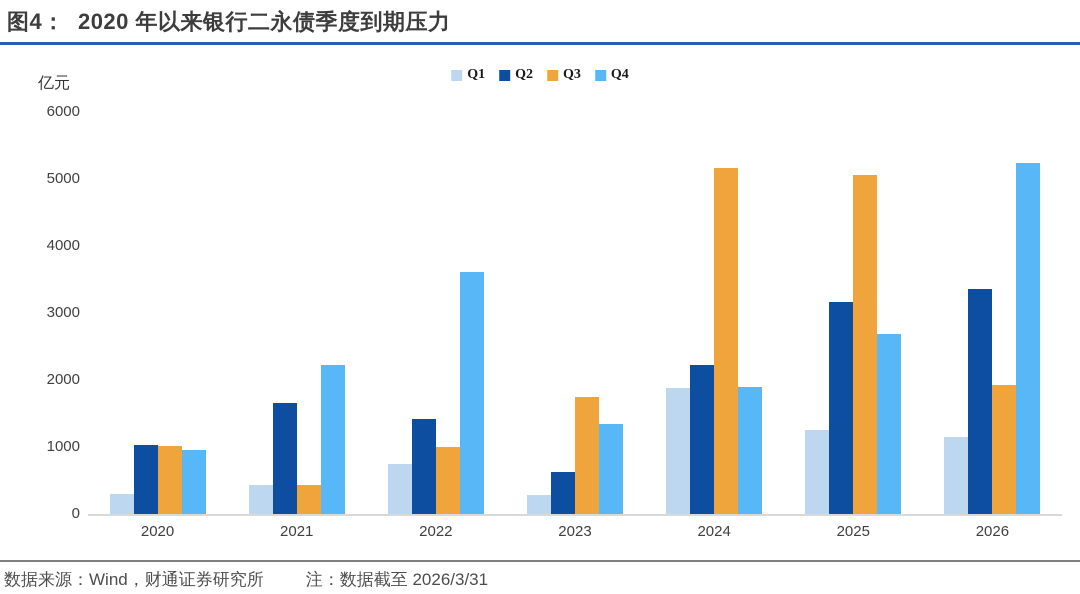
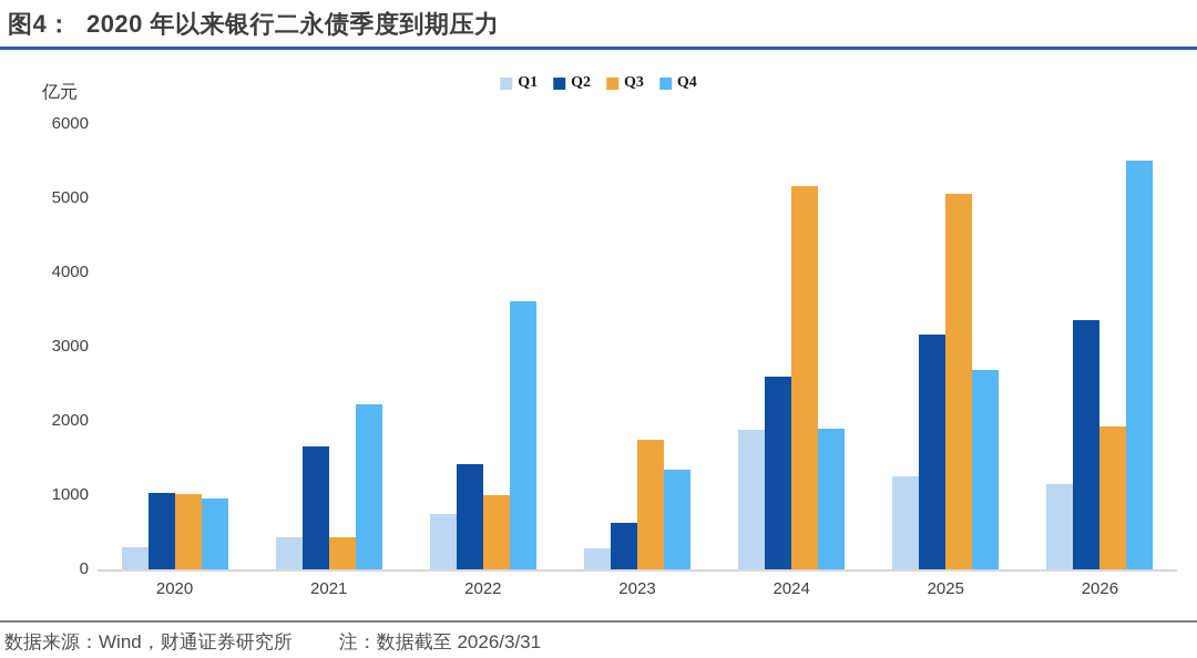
Q2/2024: 2200 -> 2600
Q4/2026: 5200 -> 5500
